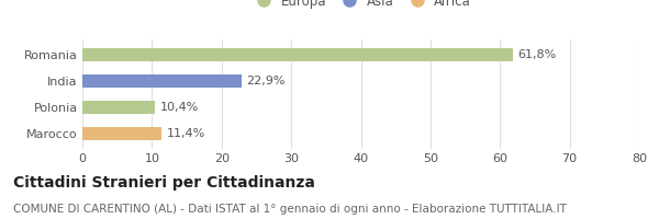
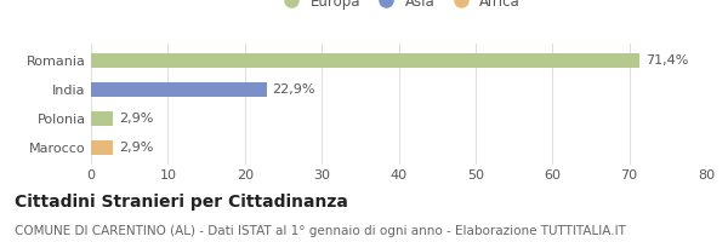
Romania: 61,8% -> 71,4%
Polonia: 10,4% -> 2,9%
Marocco: 11,4% -> 2,9%
